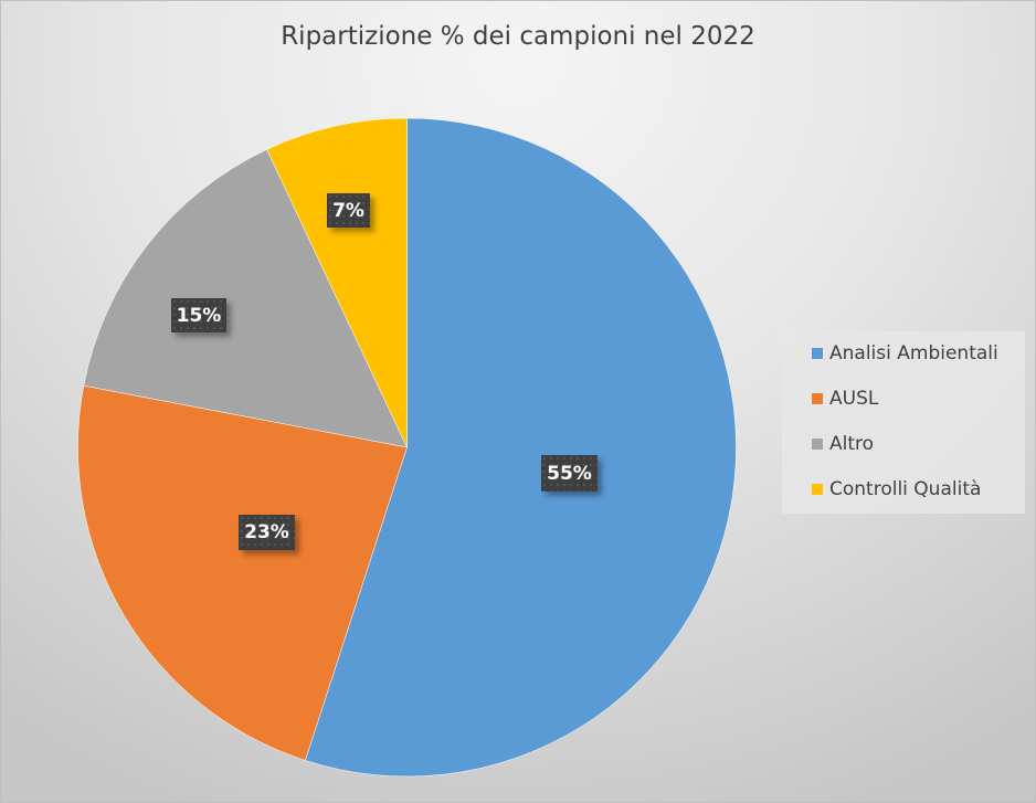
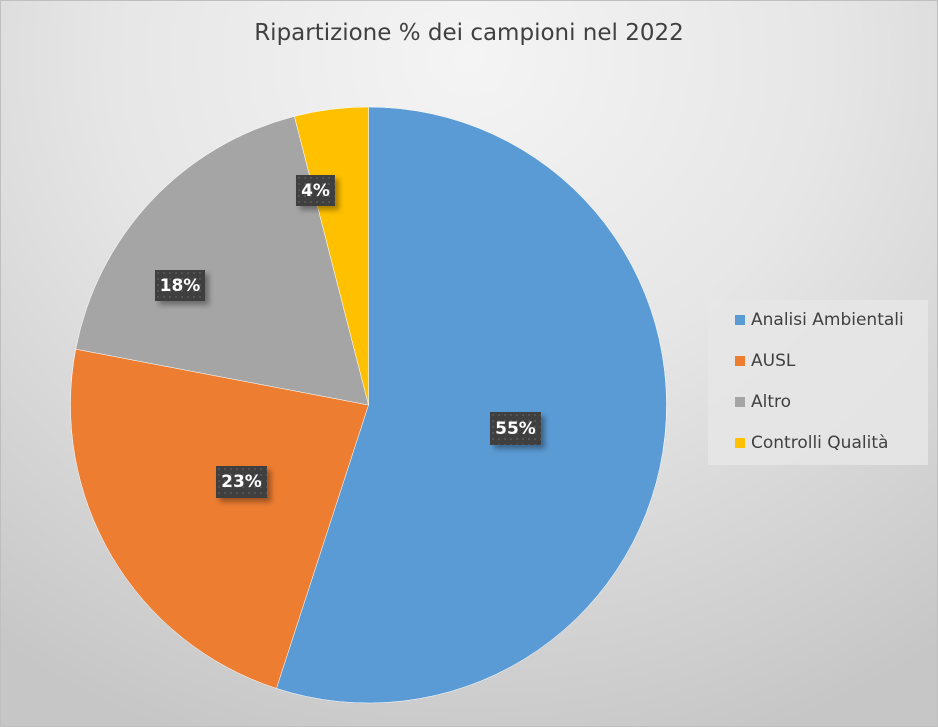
Altro: 15% -> 18%
Controlli Qualità: 7% -> 4%
